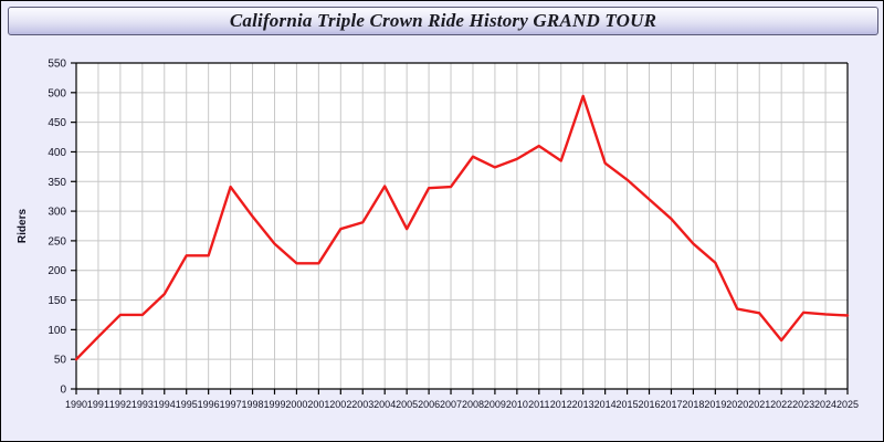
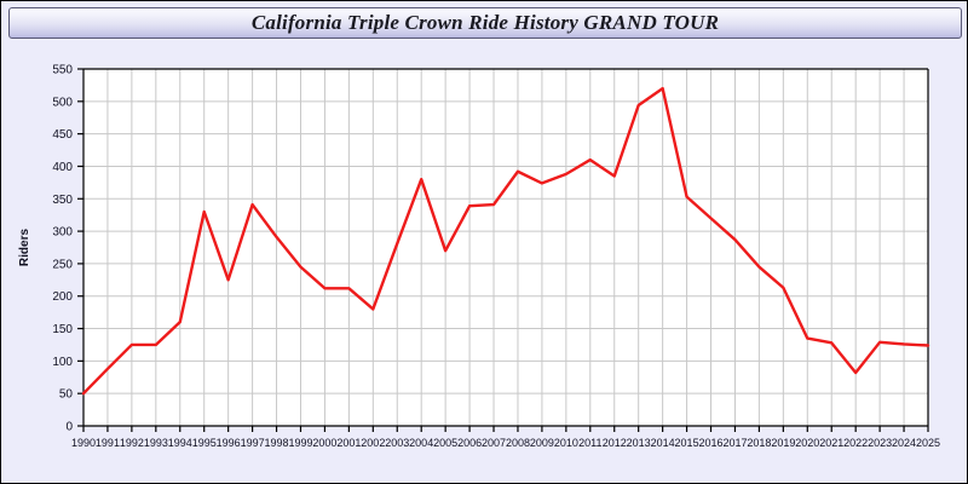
1995: 220 -> 330
2002: 270 -> 180
2004: 340 -> 380
2014: 380 -> 520
